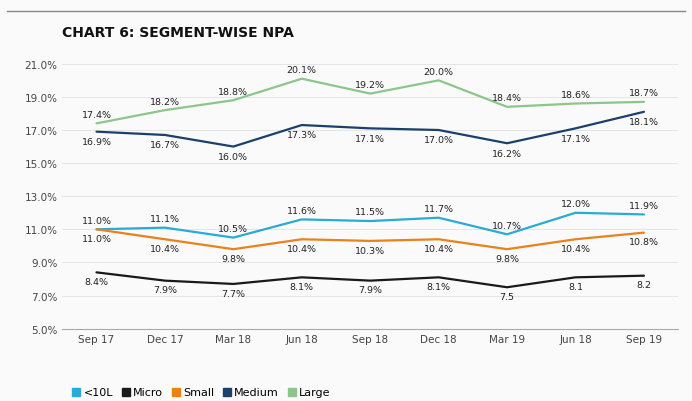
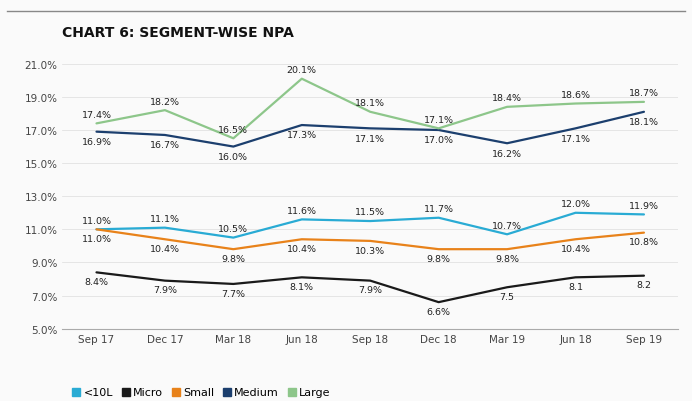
Large/Mar 18: 18.8% -> 16.5%
Large/Sep 18: 19.2% -> 18.1%
Micro/Dec 18: 8.1% -> 6.6%
Small/Dec 18: 10.4% -> 9.8%
Large/Dec 18: 20.0% -> 17.1%
